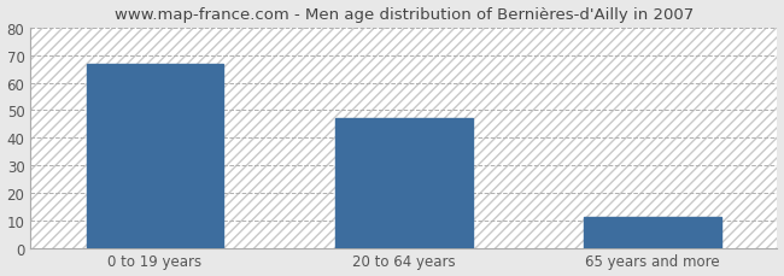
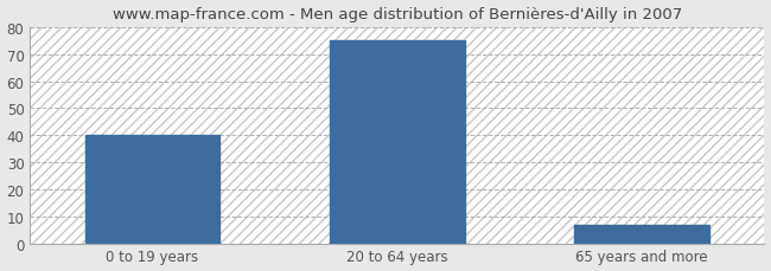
0 to 19 years: 67 -> 40
20 to 64 years: 47 -> 75
65 years and more: 11 -> 7
